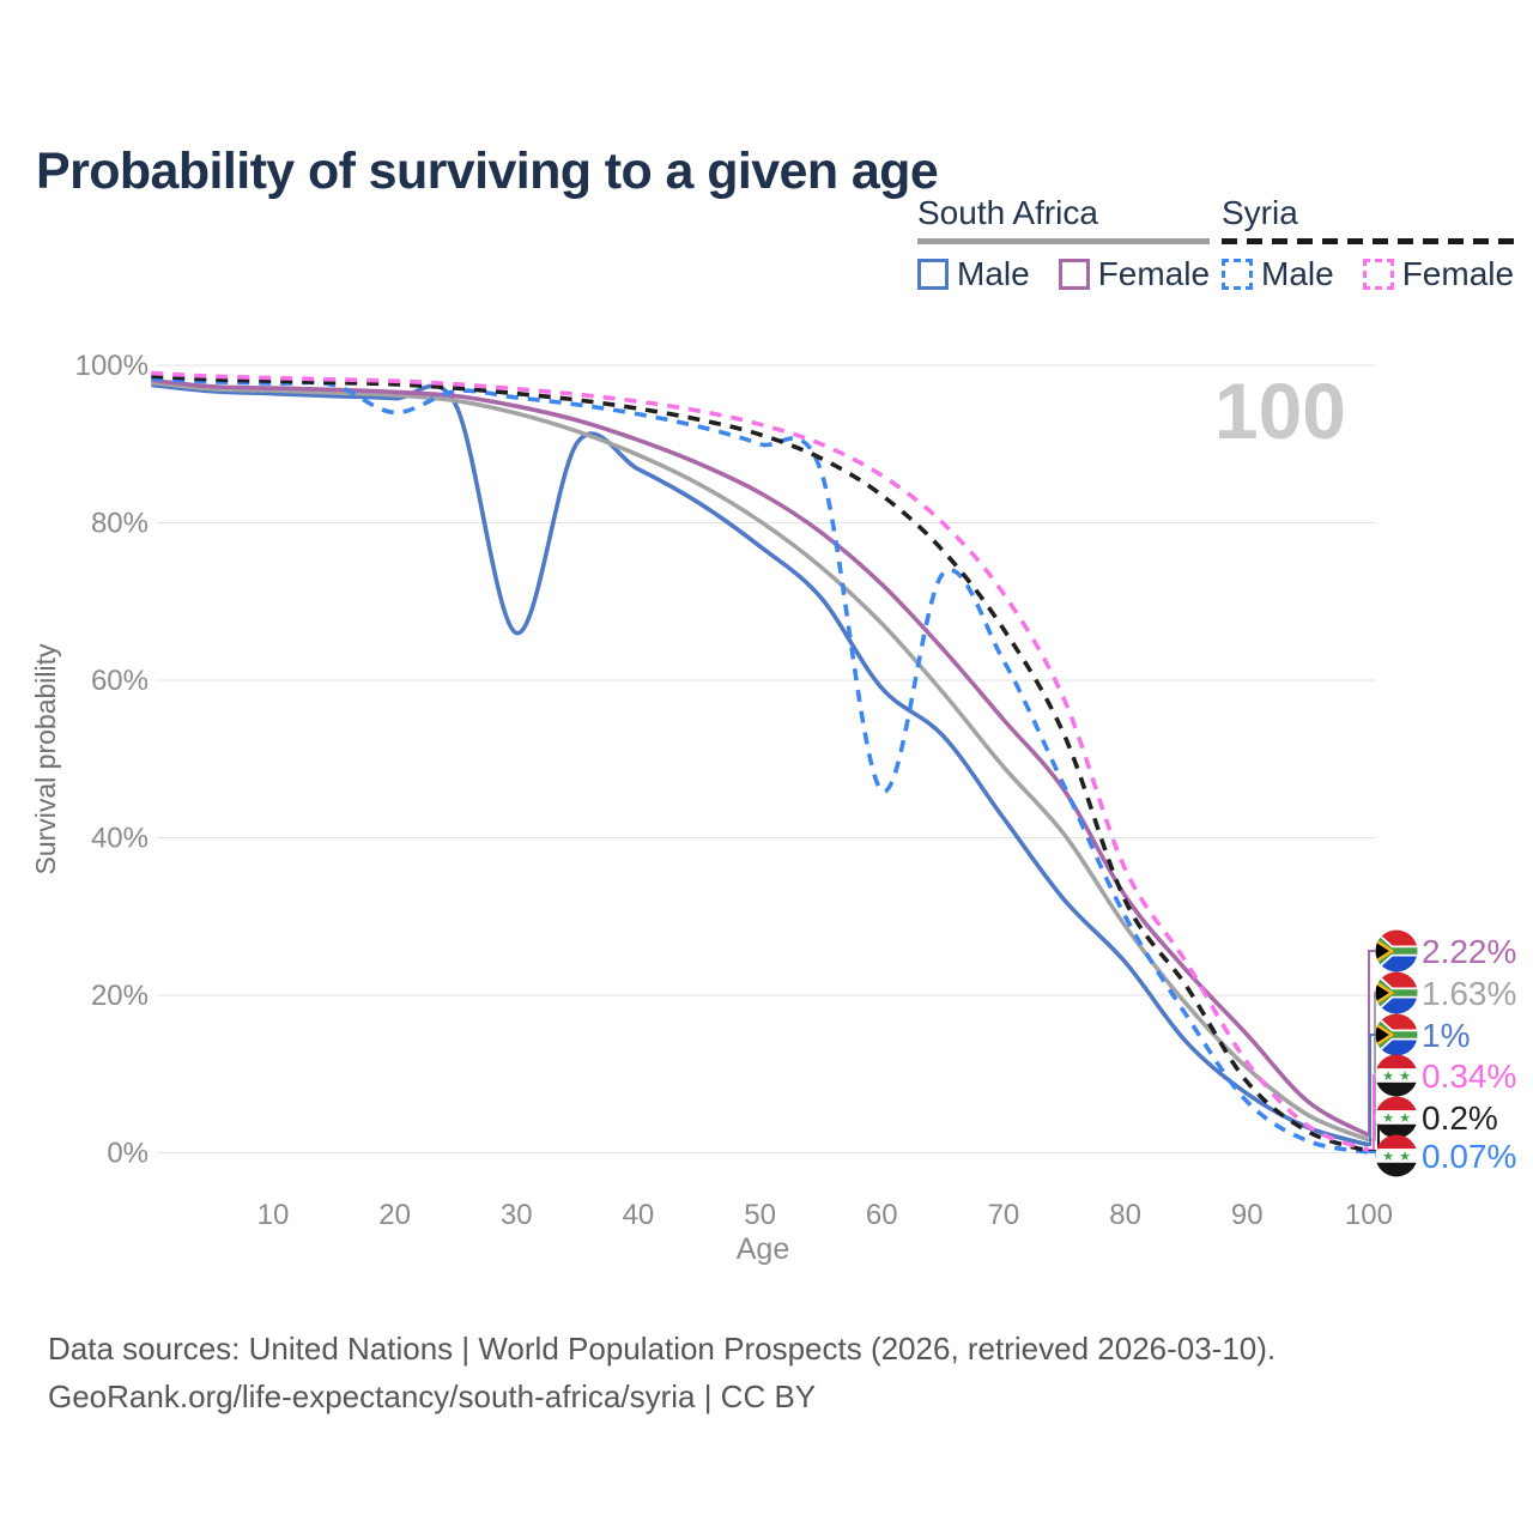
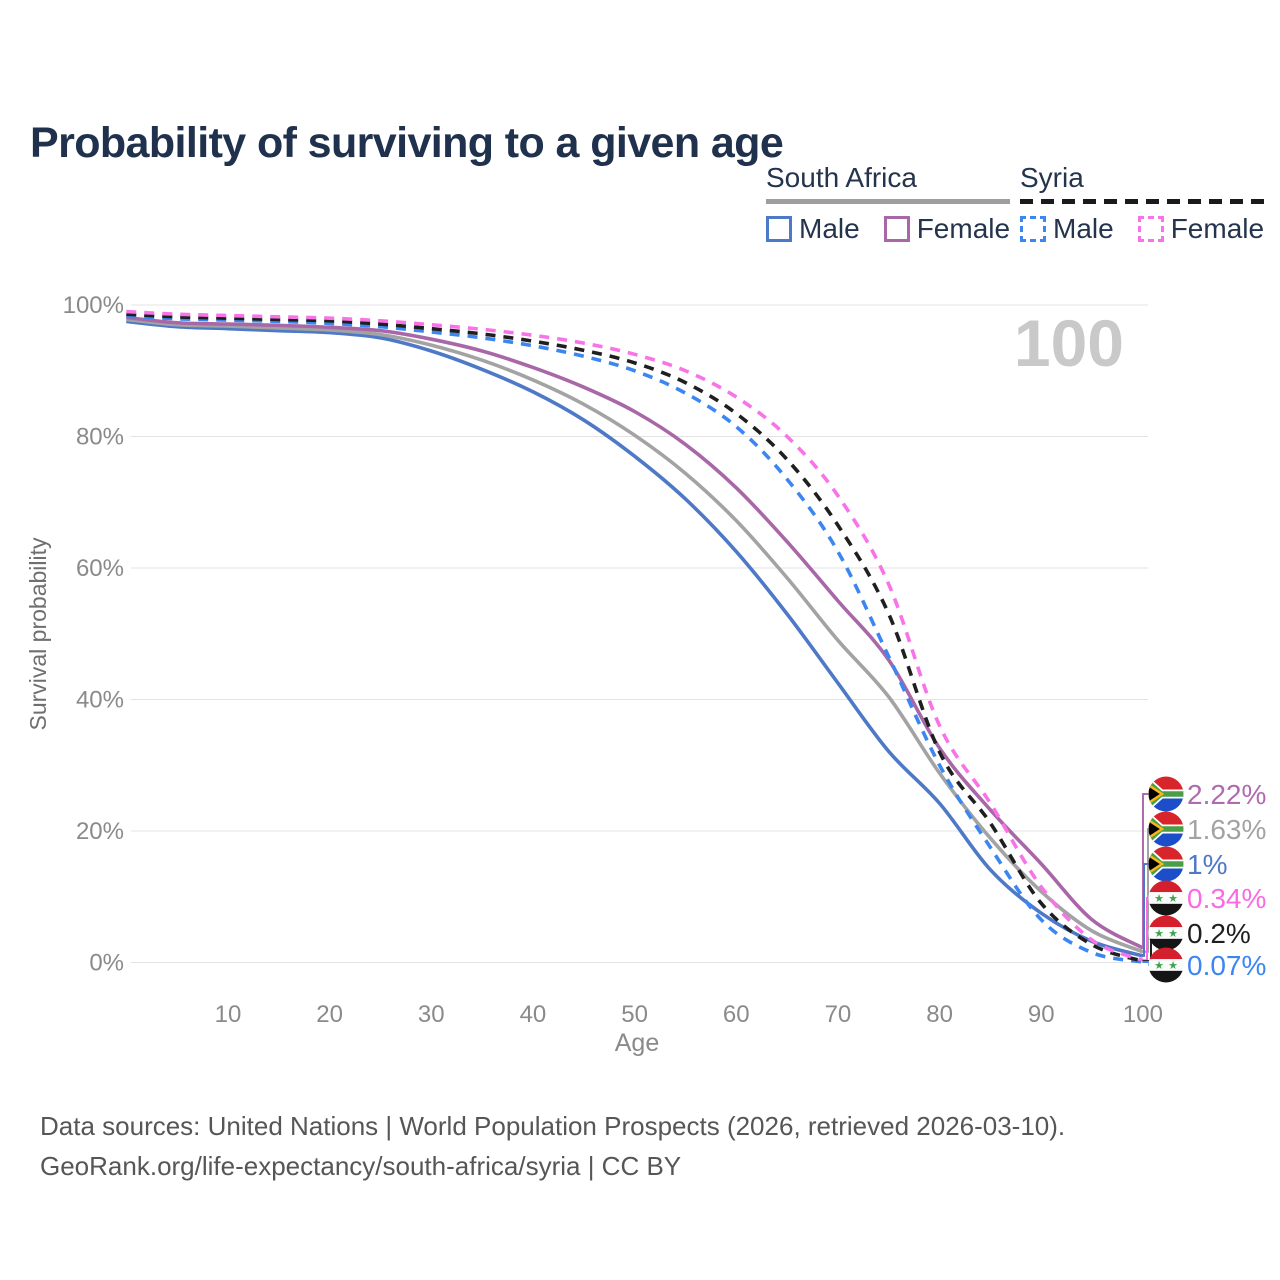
Syria Male/20: 94% -> 97%
South Africa Male/30: 66% -> 93%
South Africa Male/60: 59% -> 62%
Syria Male/60: 46% -> 82%
